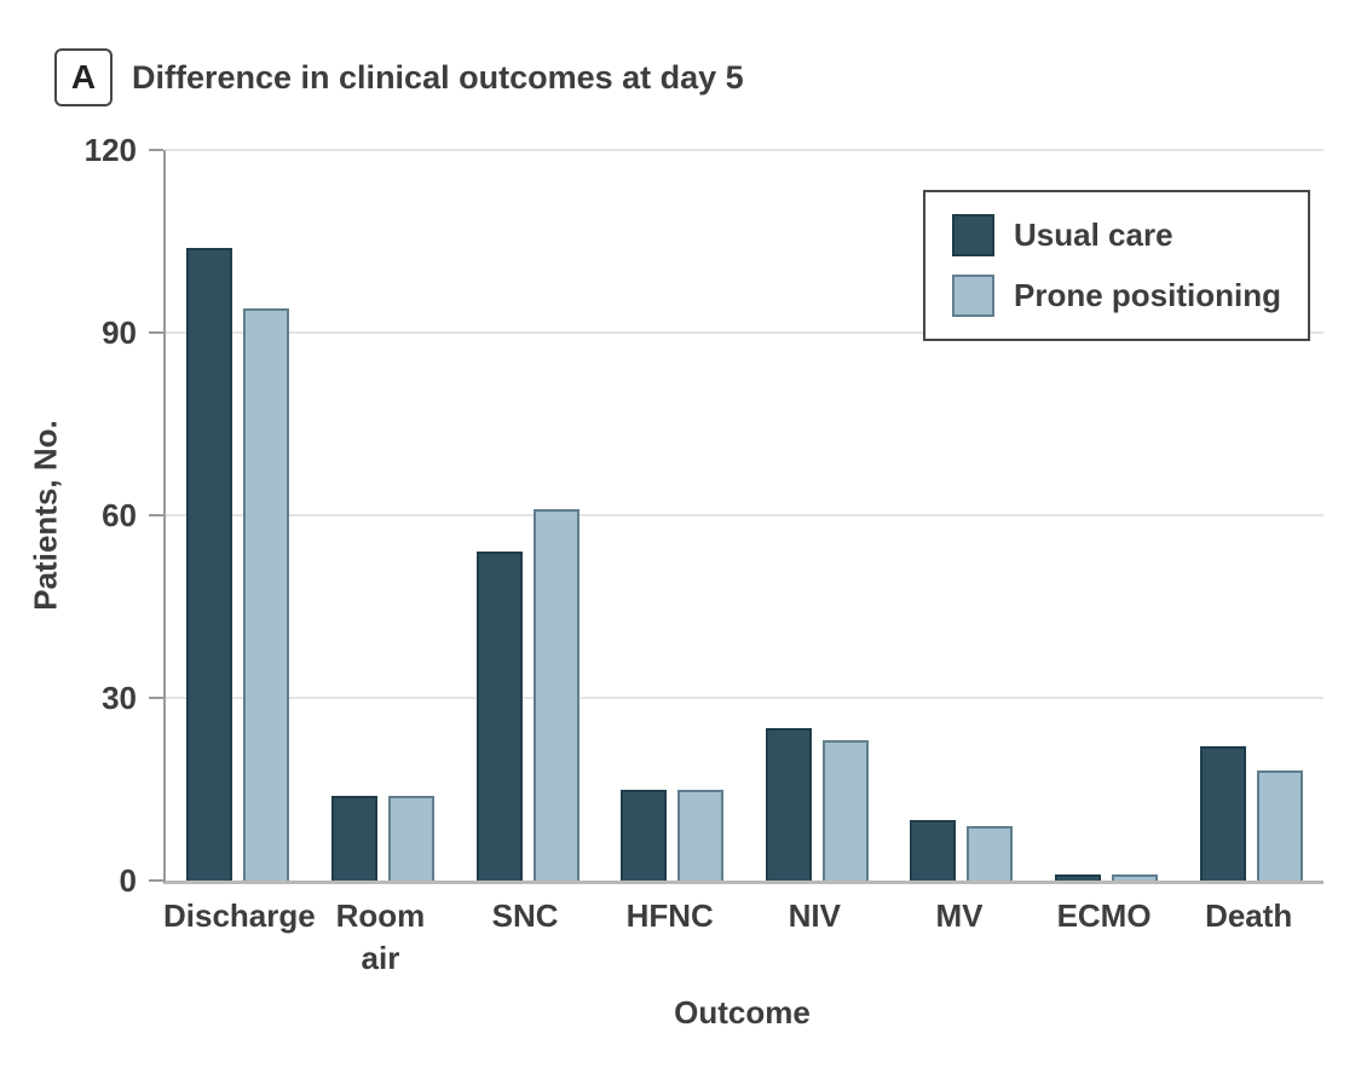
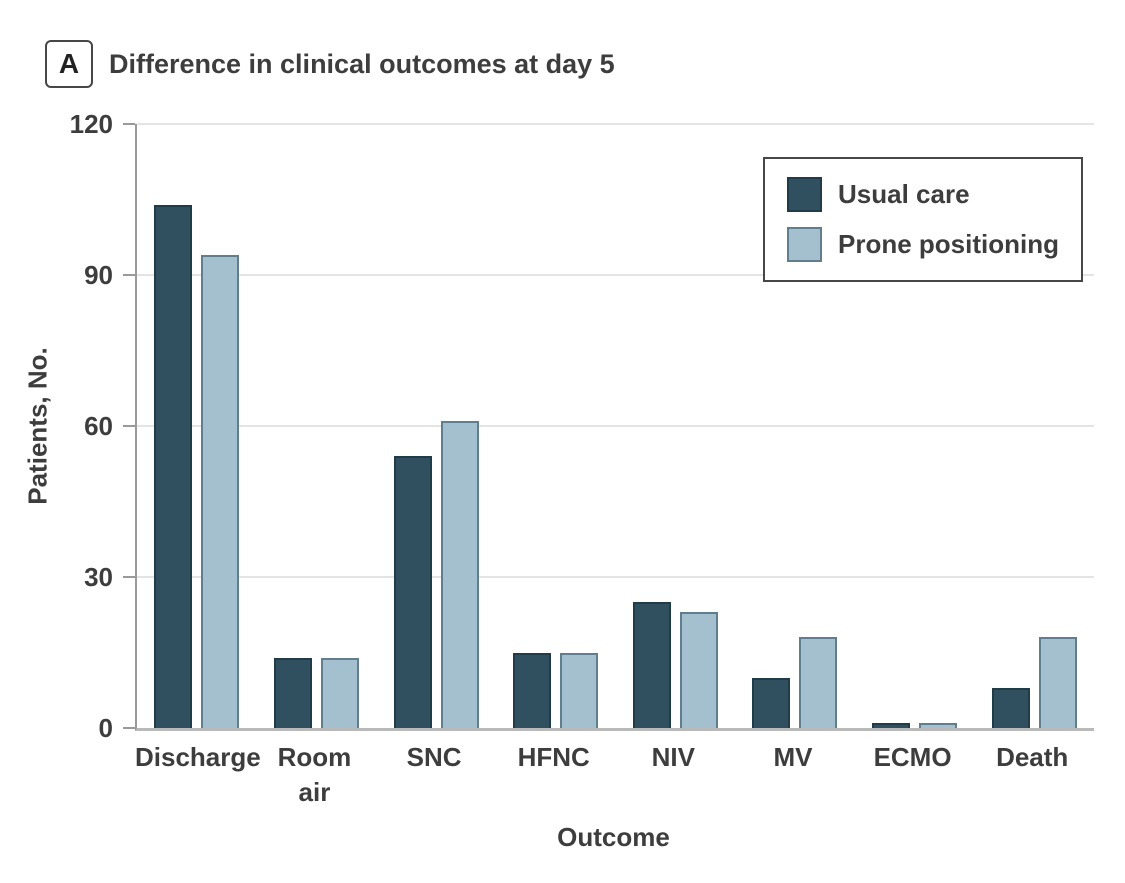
Prone positioning/MV: 9 -> 18
Usual care/Death: 22 -> 8
